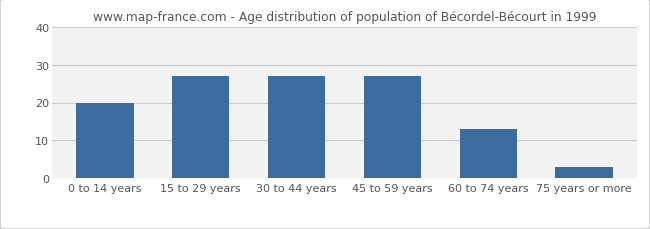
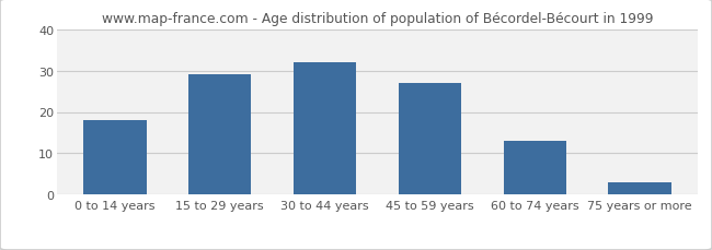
0 to 14 years: 20 -> 18
15 to 29 years: 27 -> 29
30 to 44 years: 27 -> 32
